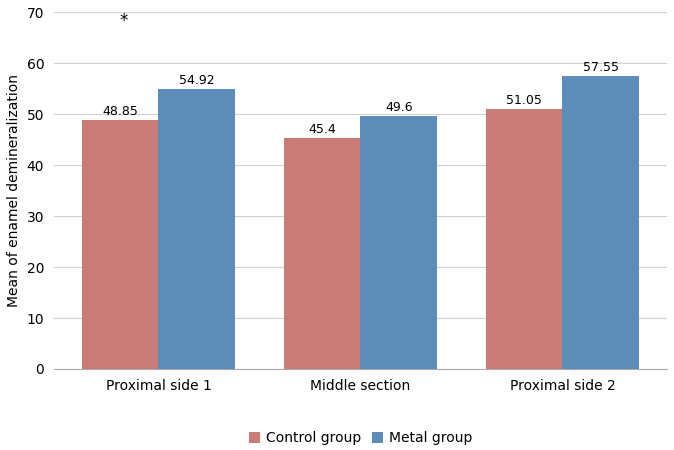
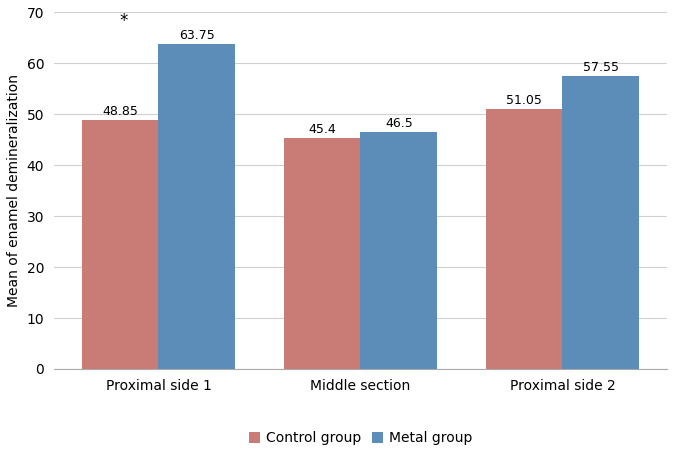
Metal group/Proximal side 1: 54.92 -> 63.75
Metal group/Middle section: 49.6 -> 46.5
